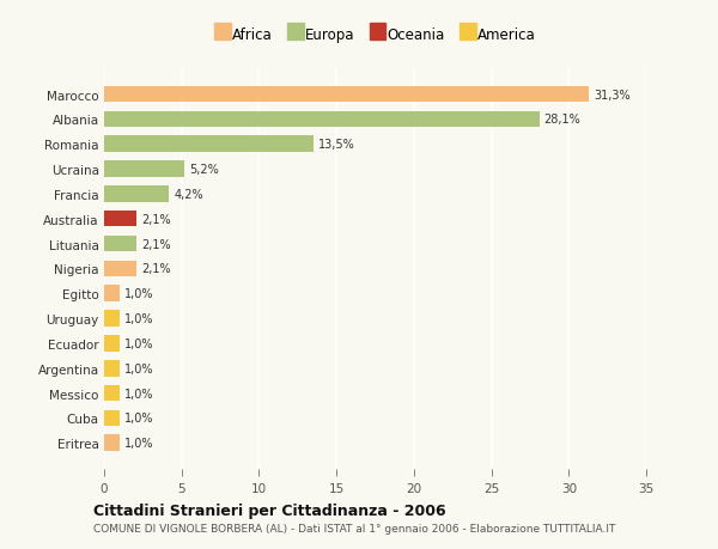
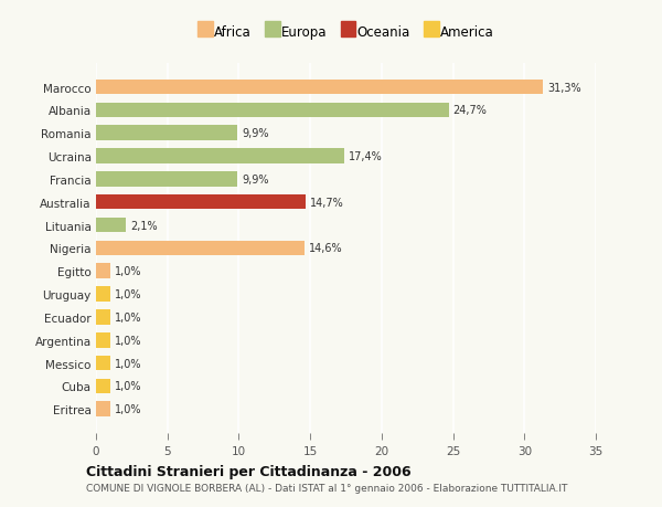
Albania: 28,1% -> 24,7%
Romania: 13,5% -> 9,9%
Ucraina: 5,2% -> 17,4%
Francia: 4,2% -> 9,9%
Australia: 2,1% -> 14,7%
Nigeria: 2,1% -> 14,6%
